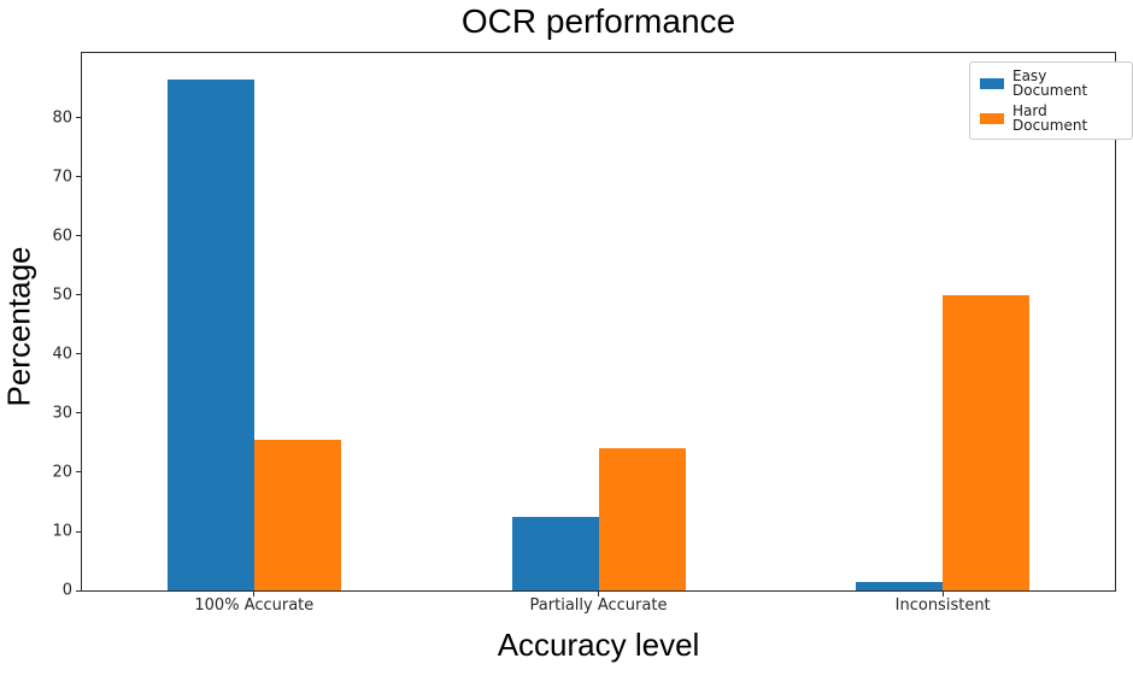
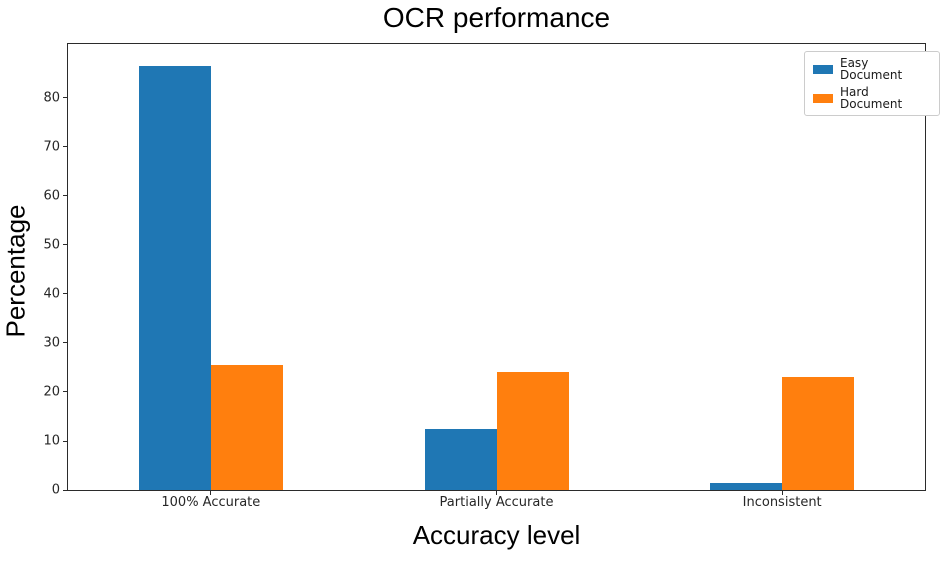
Hard Document/Inconsistent: 50 -> 23
